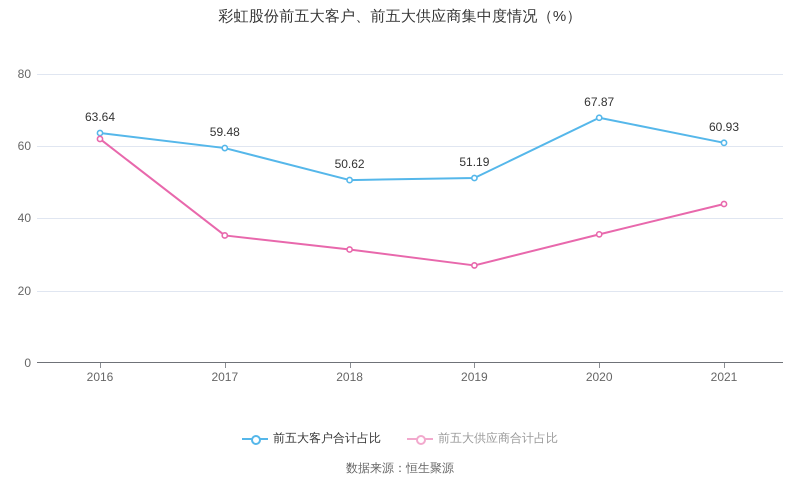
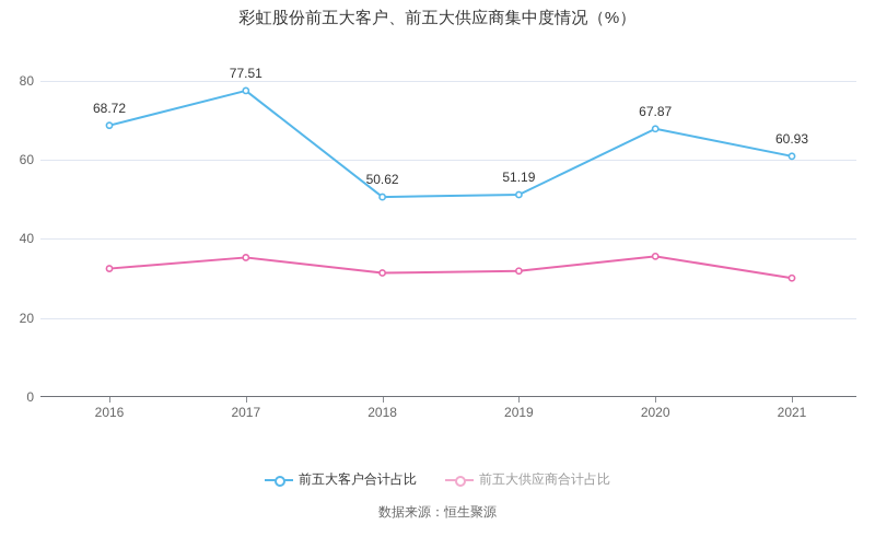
前五大客户合计占比/2016: 63.64 -> 68.72
前五大供应商合计占比/2016: 62 -> 32
前五大客户合计占比/2017: 59.48 -> 77.51
前五大供应商合计占比/2019: 27 -> 32
前五大供应商合计占比/2021: 44 -> 30
